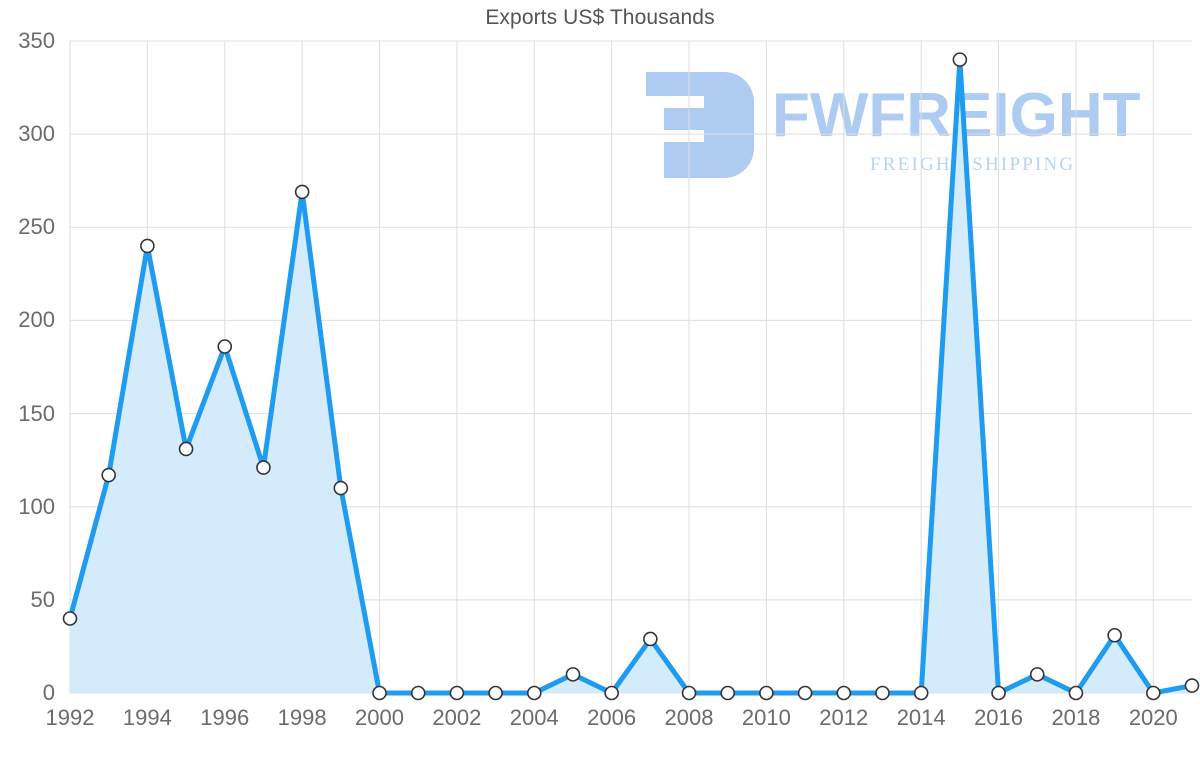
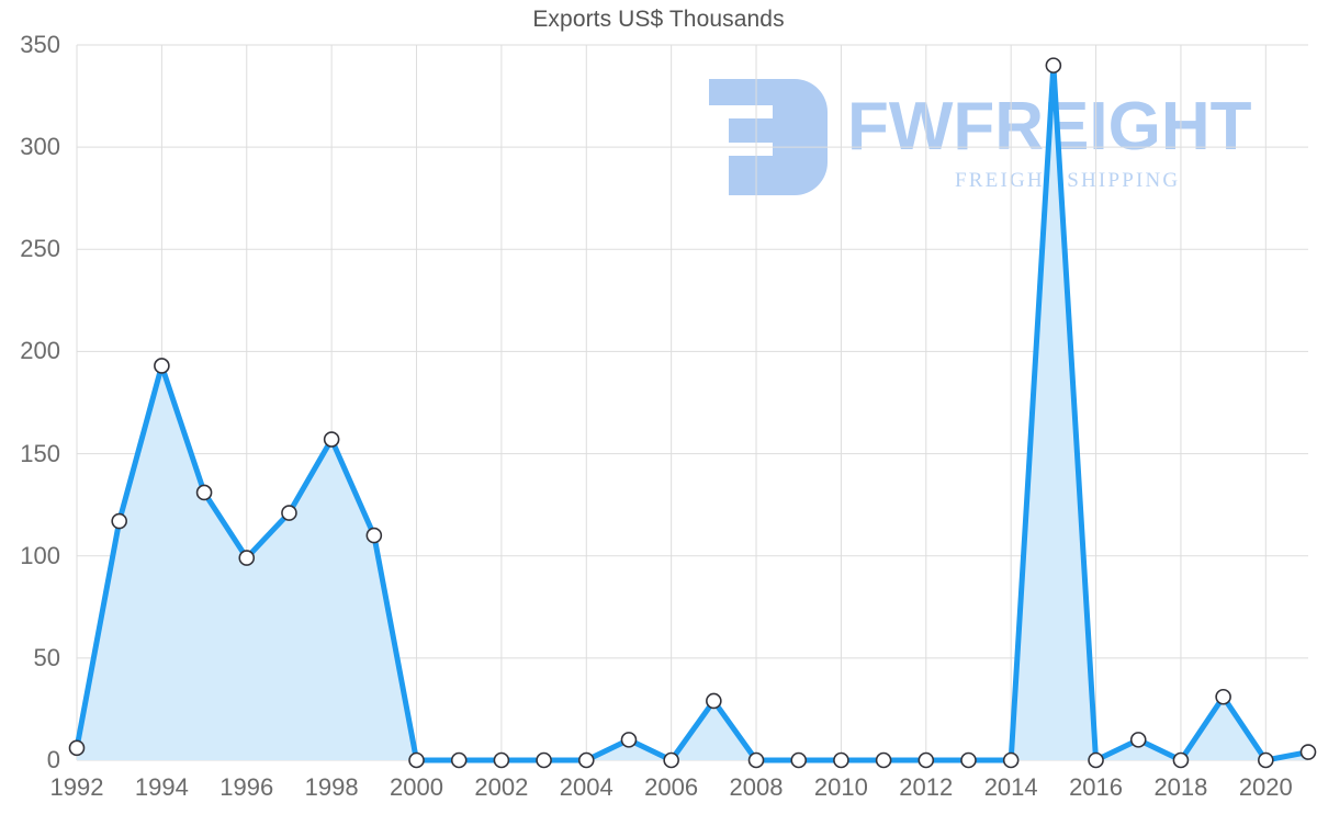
1992: 40 -> 6
1994: 240 -> 193
1996: 186 -> 99
1998: 269 -> 157
